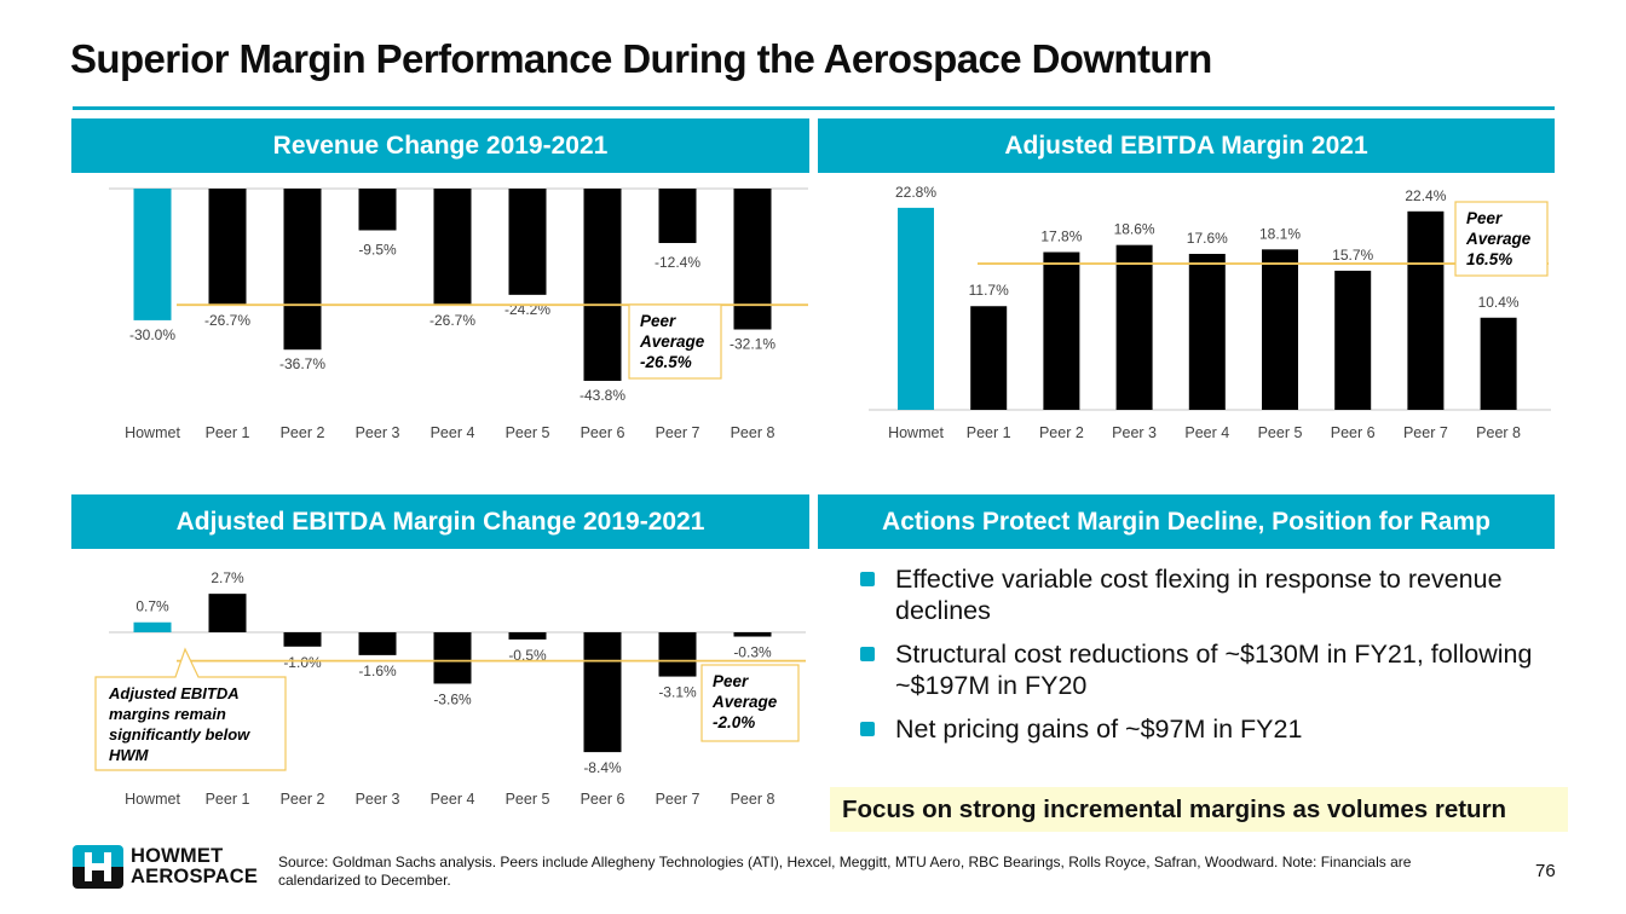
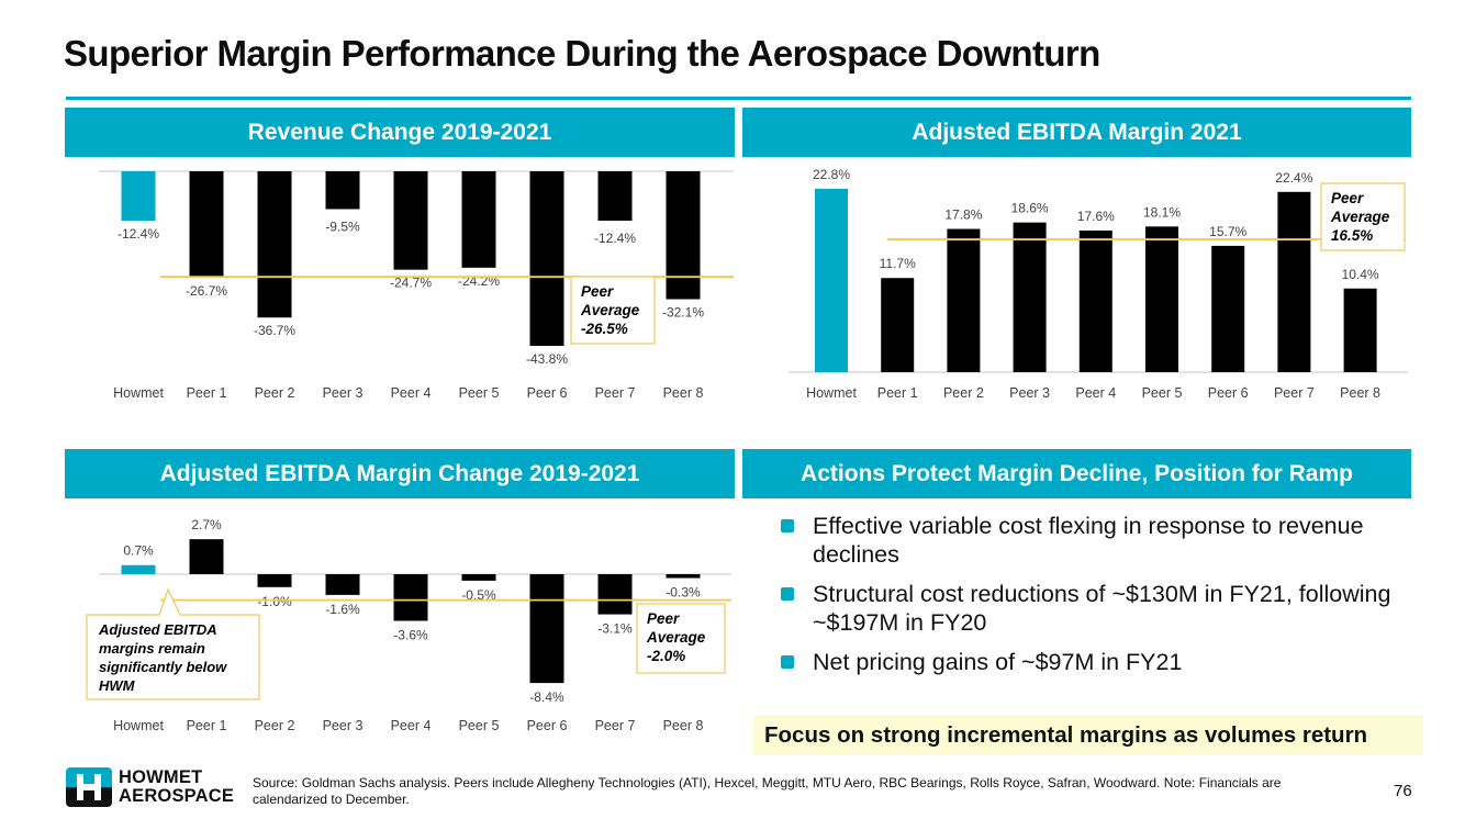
Revenue Change 2019-2021/Howmet: -30.0% -> -12.4%
Revenue Change 2019-2021/Peer 4: -26.7% -> -24.7%
